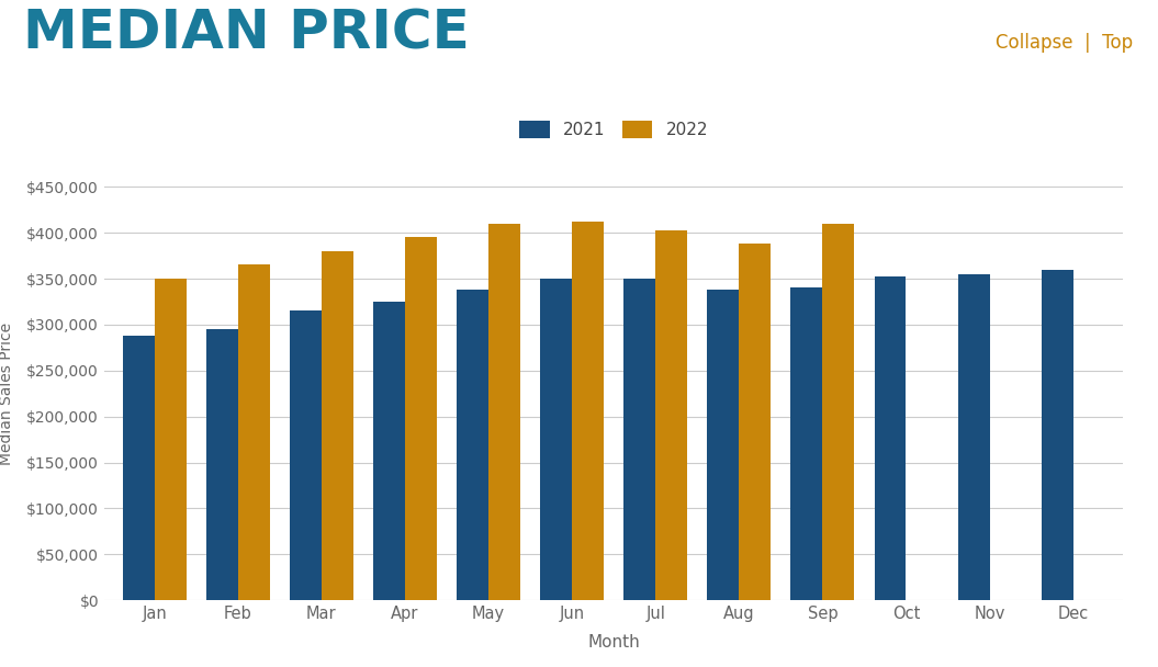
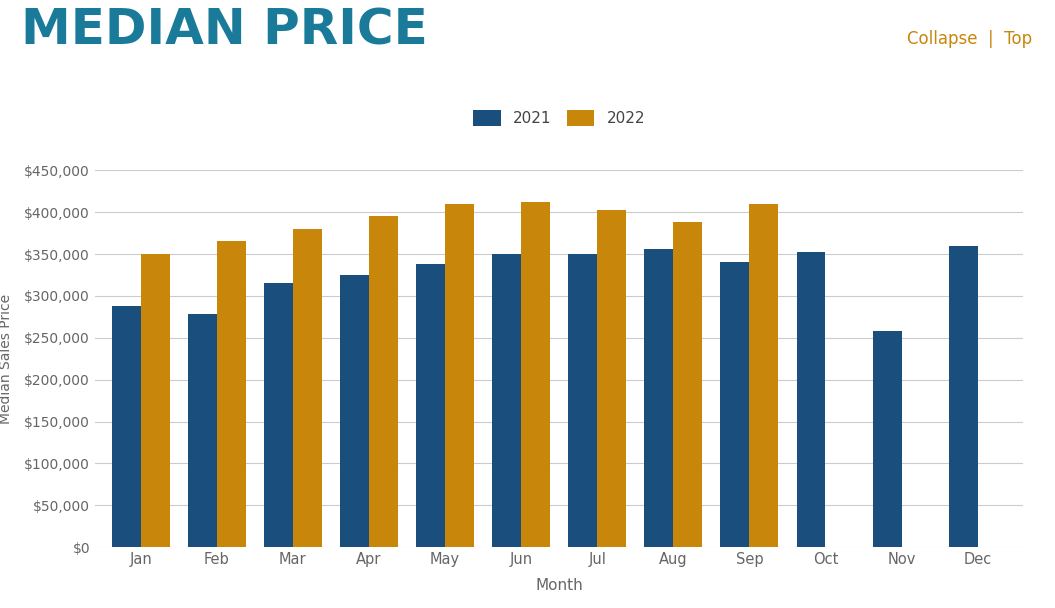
2021/Feb: $295,000 -> $278,000
2021/Aug: $338,000 -> $356,000
2021/Nov: $355,000 -> $258,000
